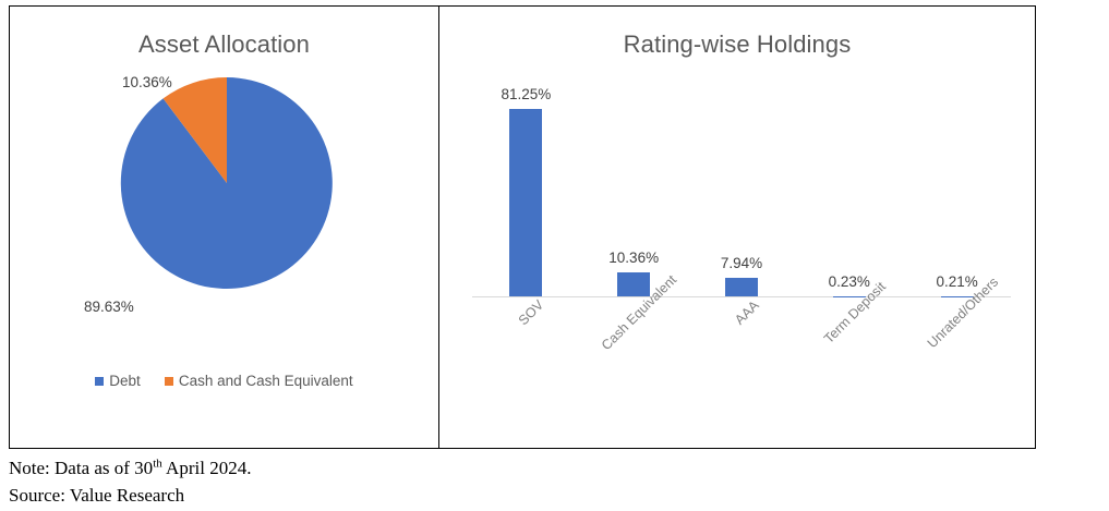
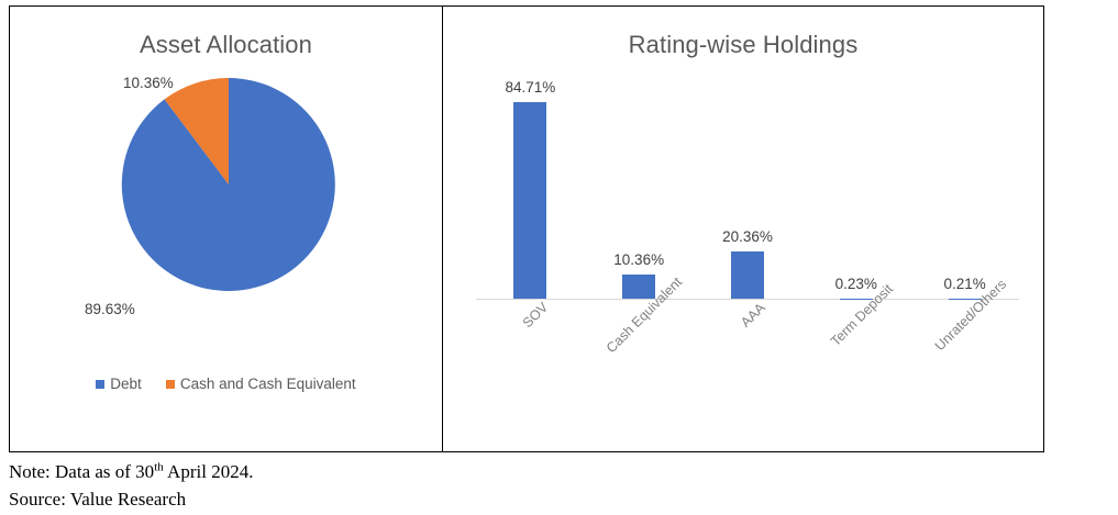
Rating-wise Holdings/SOV: 81.25% -> 84.71%
Rating-wise Holdings/AAA: 7.94% -> 20.36%
